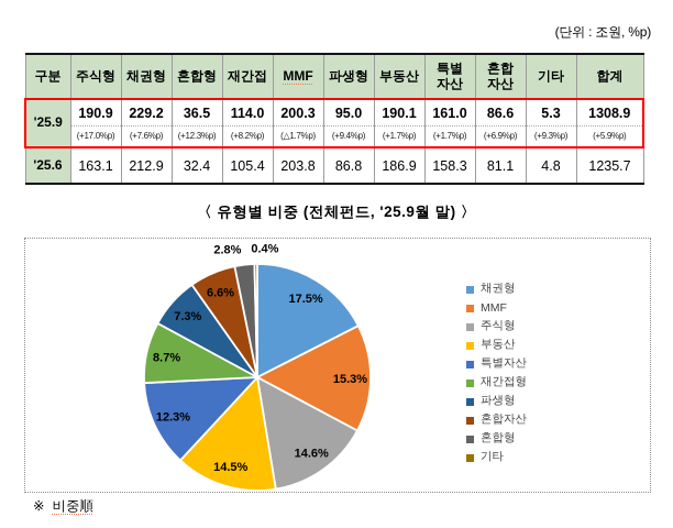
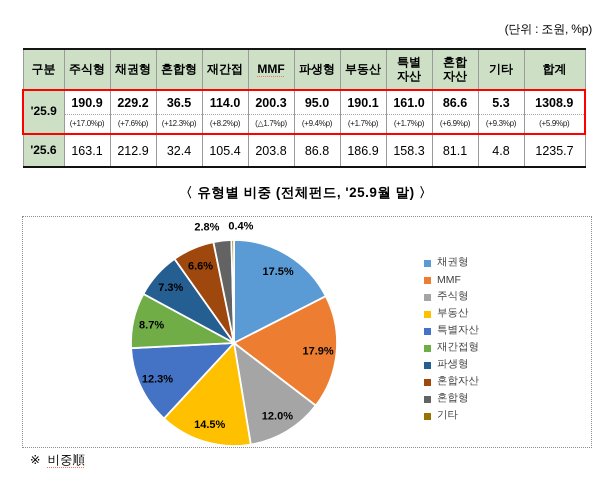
MMF: 15.3% -> 17.9%
주식형: 14.6% -> 12.0%
